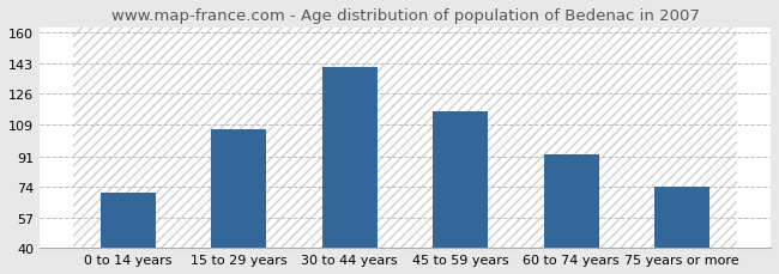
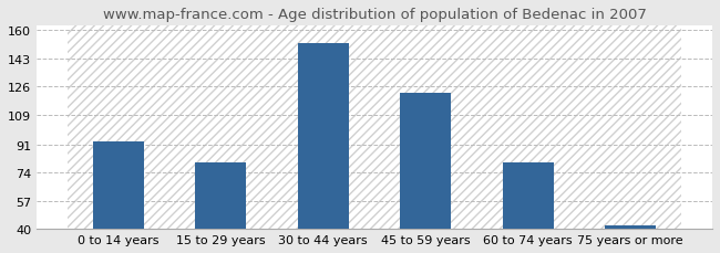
0 to 14 years: 71 -> 93
15 to 29 years: 106 -> 80
30 to 44 years: 141 -> 152
45 to 59 years: 116 -> 122
60 to 74 years: 92 -> 80
75 years or more: 74 -> 42
